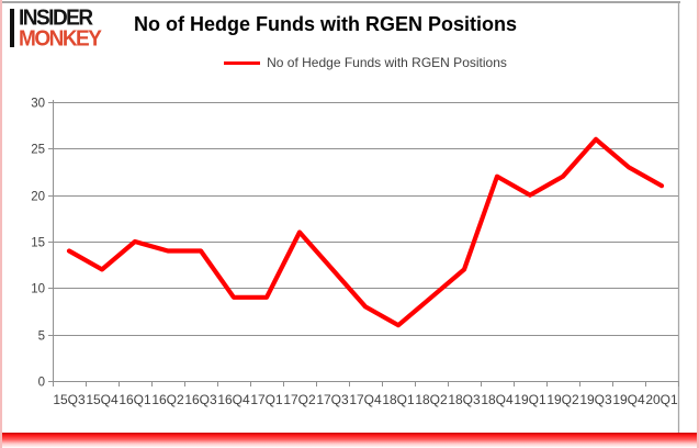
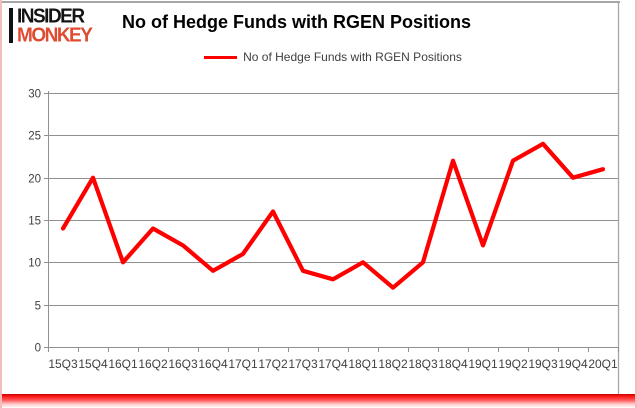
15Q4: 12 -> 20
16Q1: 15 -> 10
16Q3: 14 -> 12
17Q1: 9 -> 11
17Q3: 12 -> 9
18Q1: 6 -> 10
18Q2: 9 -> 7
18Q3: 12 -> 10
19Q1: 20 -> 12
19Q3: 26 -> 24
19Q4: 23 -> 20
